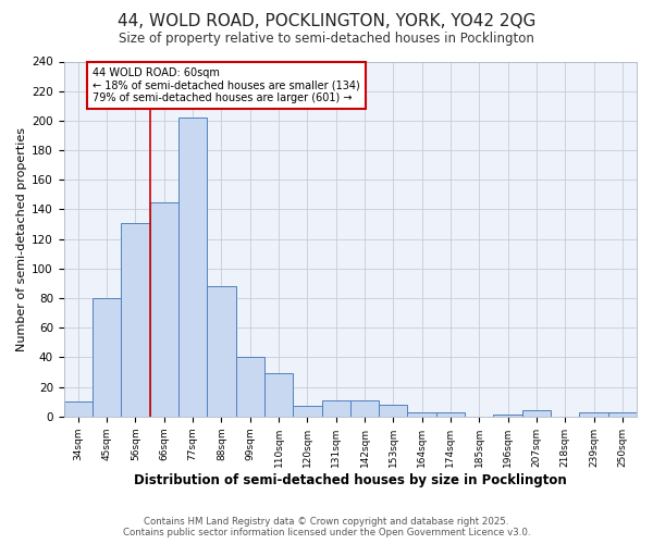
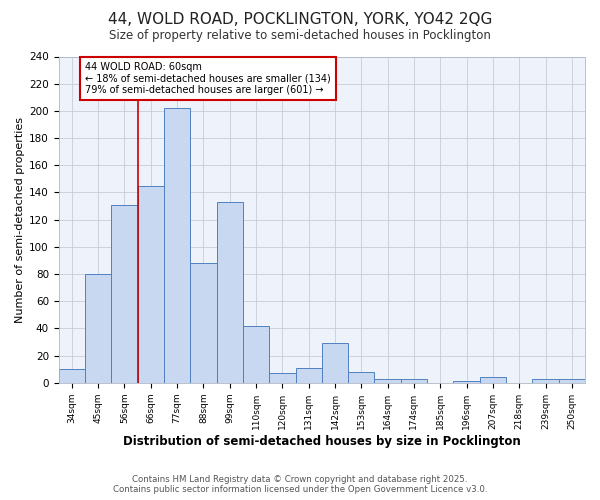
99sqm: 40 -> 133
110sqm: 29 -> 42
142sqm: 11 -> 29
